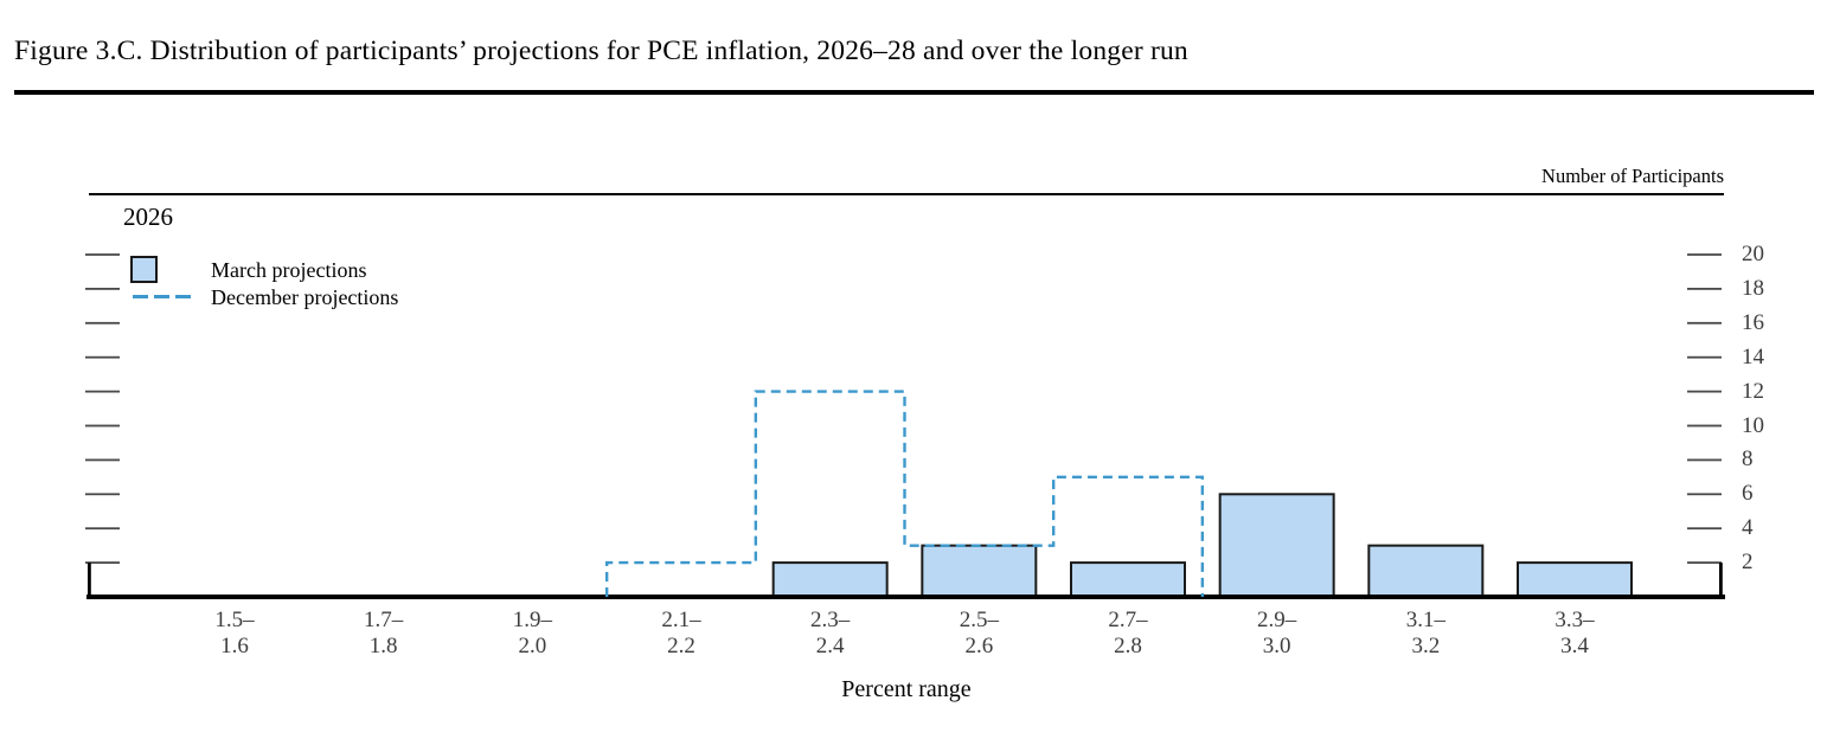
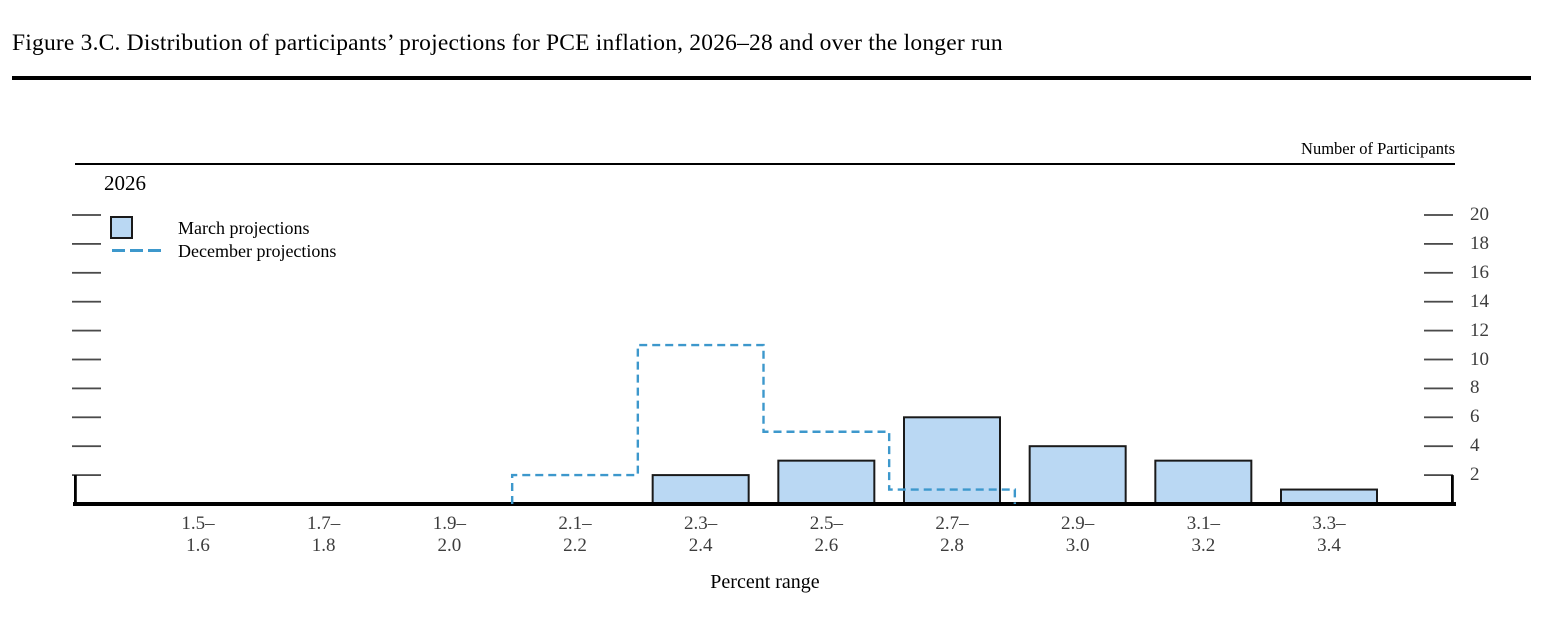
December projections/2.3–2.4: 12 -> 11
December projections/2.5–2.6: 3 -> 5
March projections/2.7–2.8: 2 -> 6
December projections/2.7–2.8: 7 -> 1
March projections/2.9–3.0: 6 -> 4
March projections/3.3–3.4: 2 -> 1
